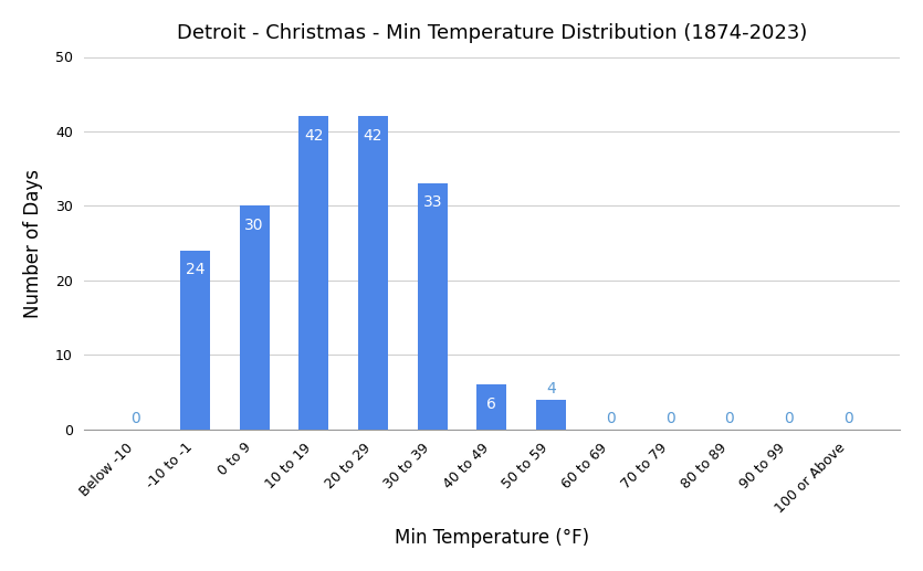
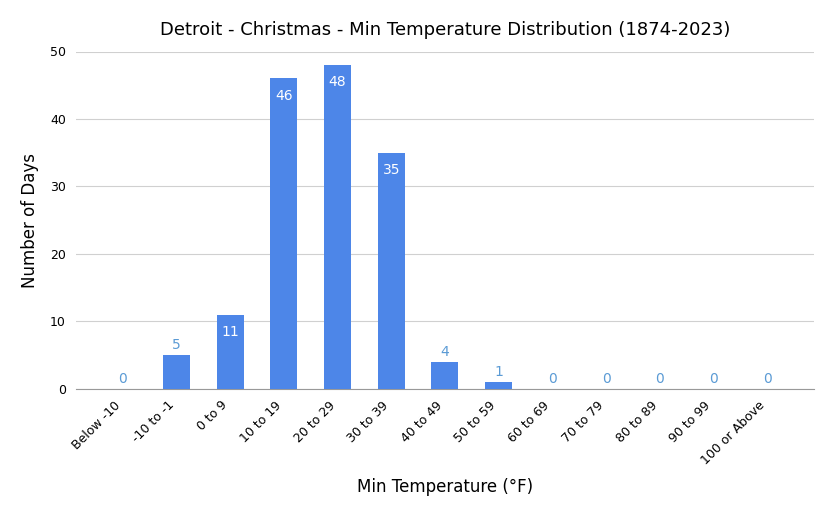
-10 to -1: 24 -> 5
0 to 9: 30 -> 11
10 to 19: 42 -> 46
20 to 29: 42 -> 48
30 to 39: 33 -> 35
40 to 49: 6 -> 4
50 to 59: 4 -> 1
